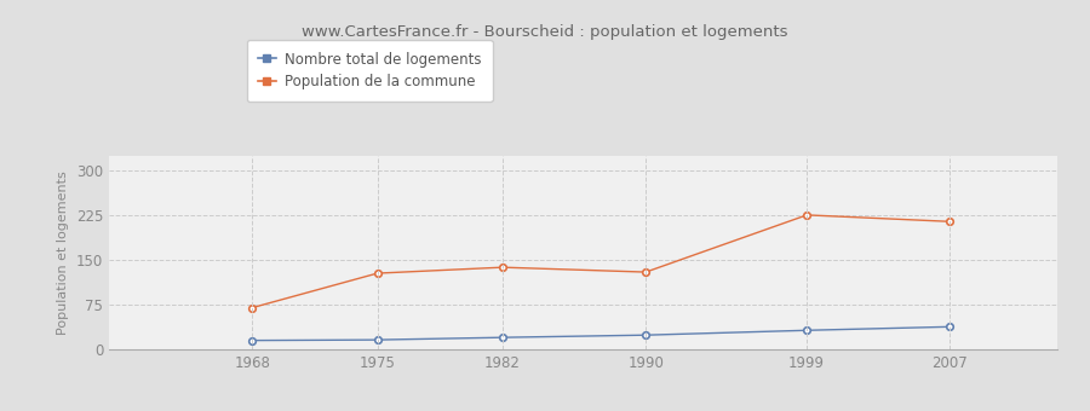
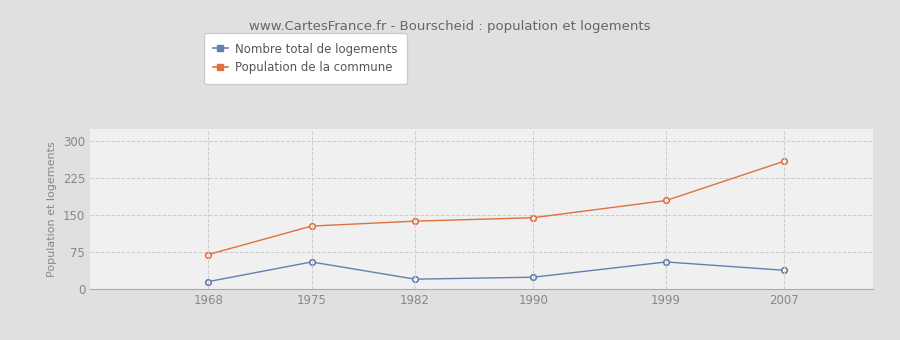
Nombre total de logements/1975: 16 -> 55
Population de la commune/1990: 130 -> 145
Nombre total de logements/1999: 32 -> 55
Population de la commune/1999: 226 -> 180
Population de la commune/2007: 215 -> 260
